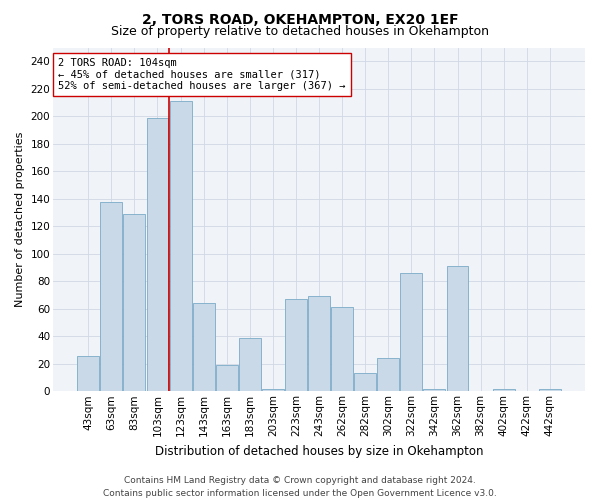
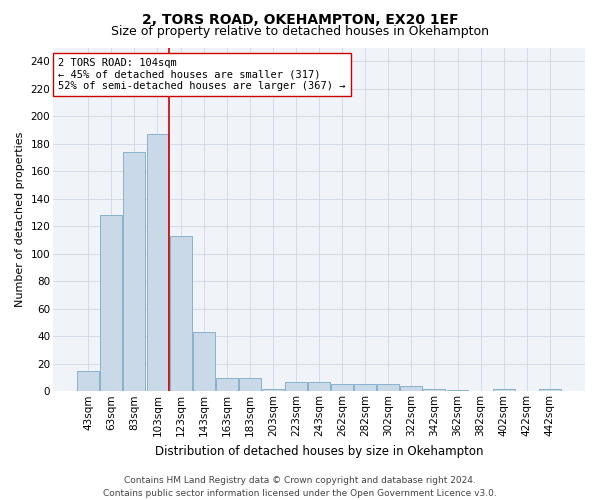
43sqm: 26 -> 15
63sqm: 138 -> 128
83sqm: 129 -> 174
103sqm: 199 -> 187
123sqm: 211 -> 113
143sqm: 64 -> 43
163sqm: 19 -> 10
183sqm: 39 -> 10
223sqm: 67 -> 7
243sqm: 69 -> 7
262sqm: 61 -> 5
282sqm: 13 -> 5
302sqm: 24 -> 5
322sqm: 86 -> 4
362sqm: 91 -> 1
